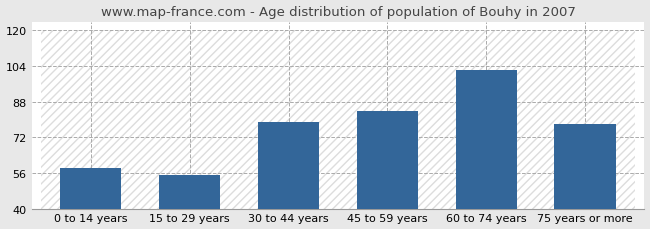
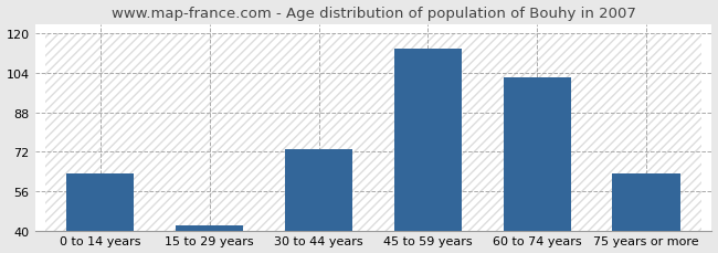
0 to 14 years: 58 -> 63
15 to 29 years: 55 -> 42
30 to 44 years: 79 -> 73
45 to 59 years: 84 -> 114
75 years or more: 78 -> 63
